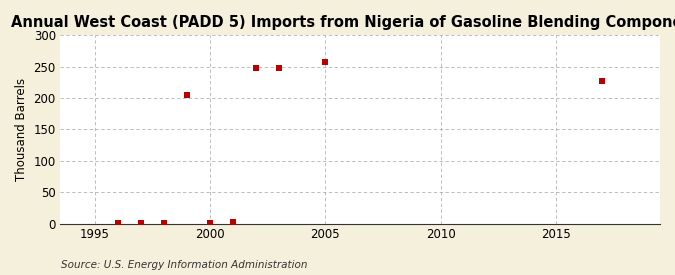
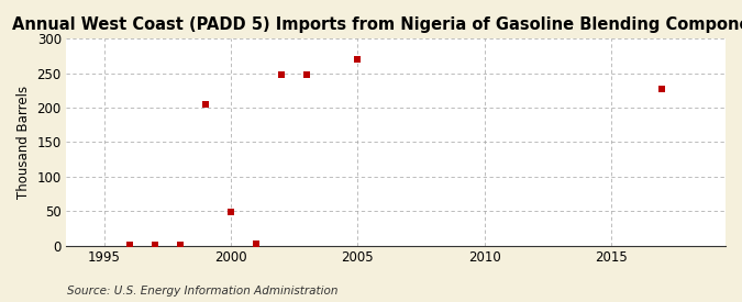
2000: 1 -> 48
2005: 257 -> 270
